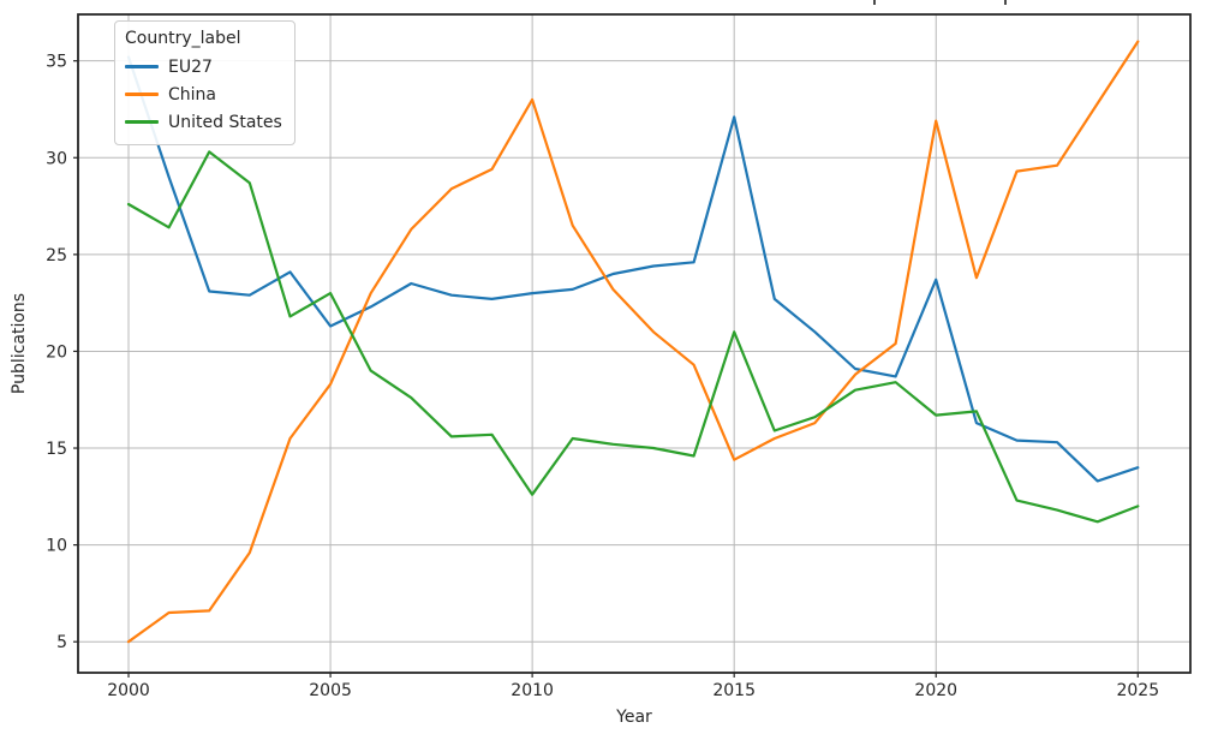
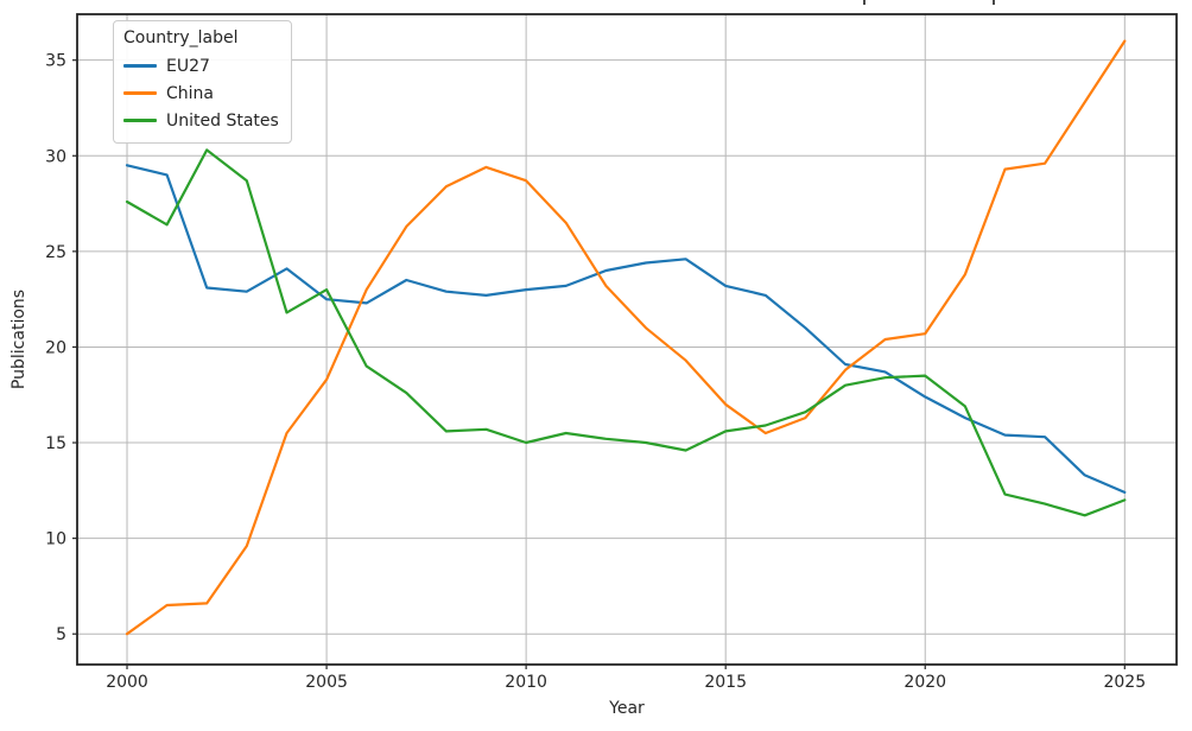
EU27/2000: 35.2 -> 29.5
EU27/2005: 21.3 -> 22.5
China/2010: 33.0 -> 28.7
United States/2010: 12.6 -> 15.0
EU27/2015: 32.1 -> 23.2
China/2015: 14.4 -> 17.0
United States/2015: 21.0 -> 15.6
EU27/2020: 23.7 -> 17.4
China/2020: 31.9 -> 20.7
United States/2020: 16.7 -> 18.5
EU27/2025: 14.0 -> 12.4
